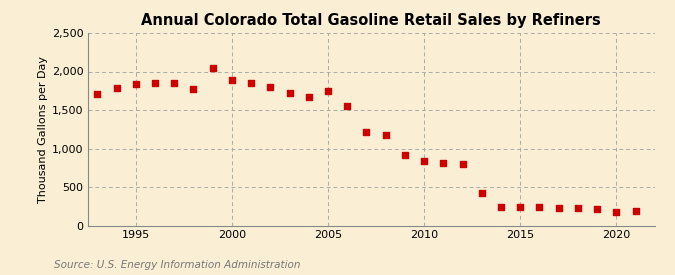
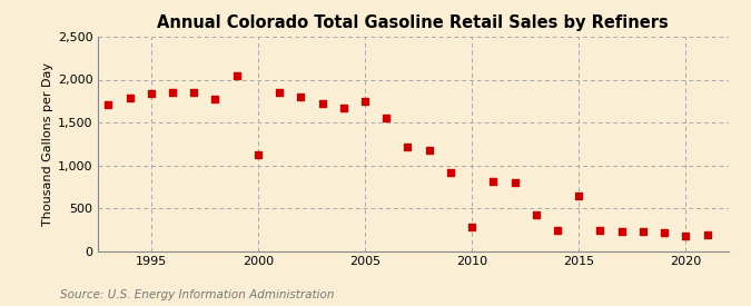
2000: 1,890 -> 1,120
2010: 840 -> 280
2015: 240 -> 640
